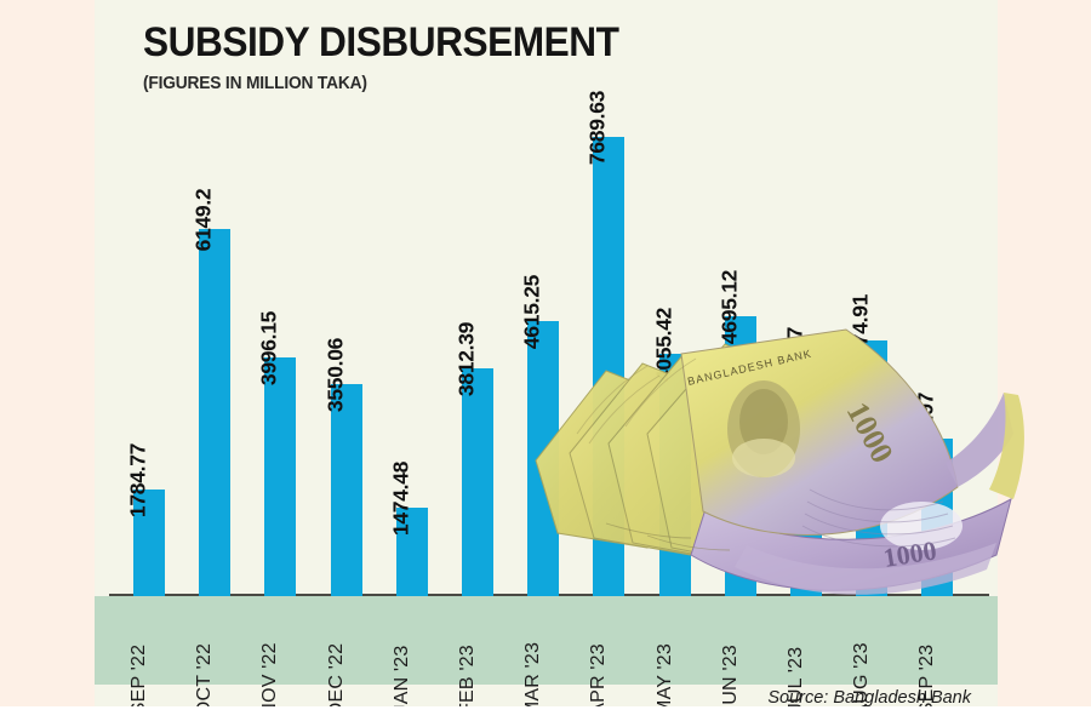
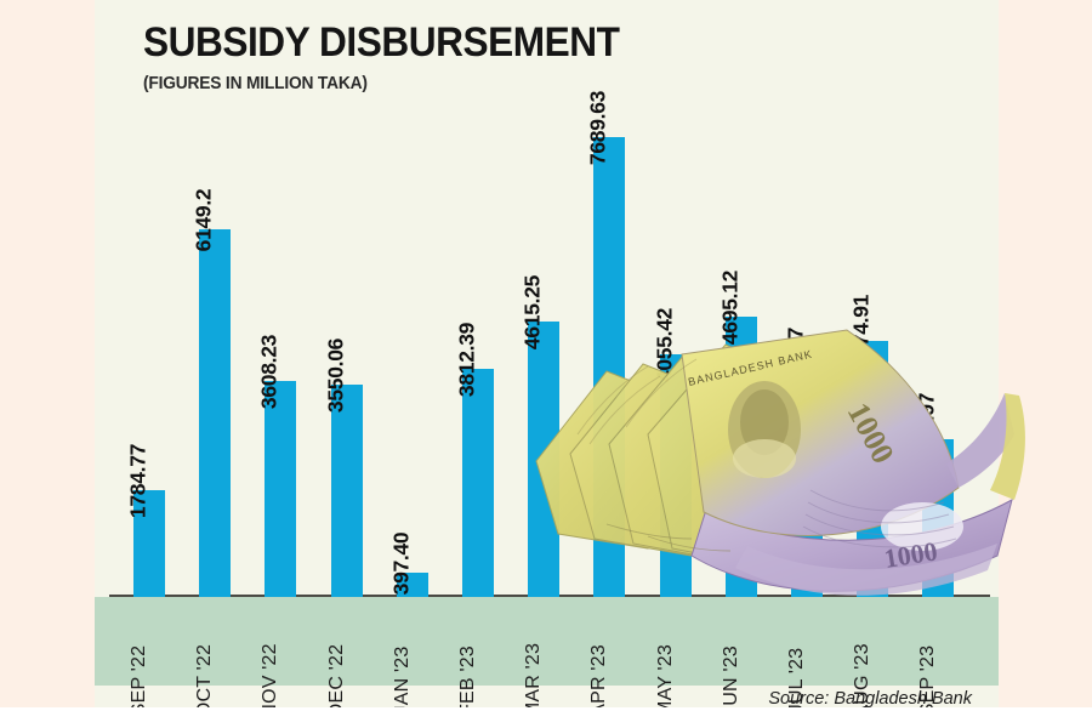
NOV '22: 3996.15 -> 3608.23
JAN '23: 1474.48 -> 397.40
